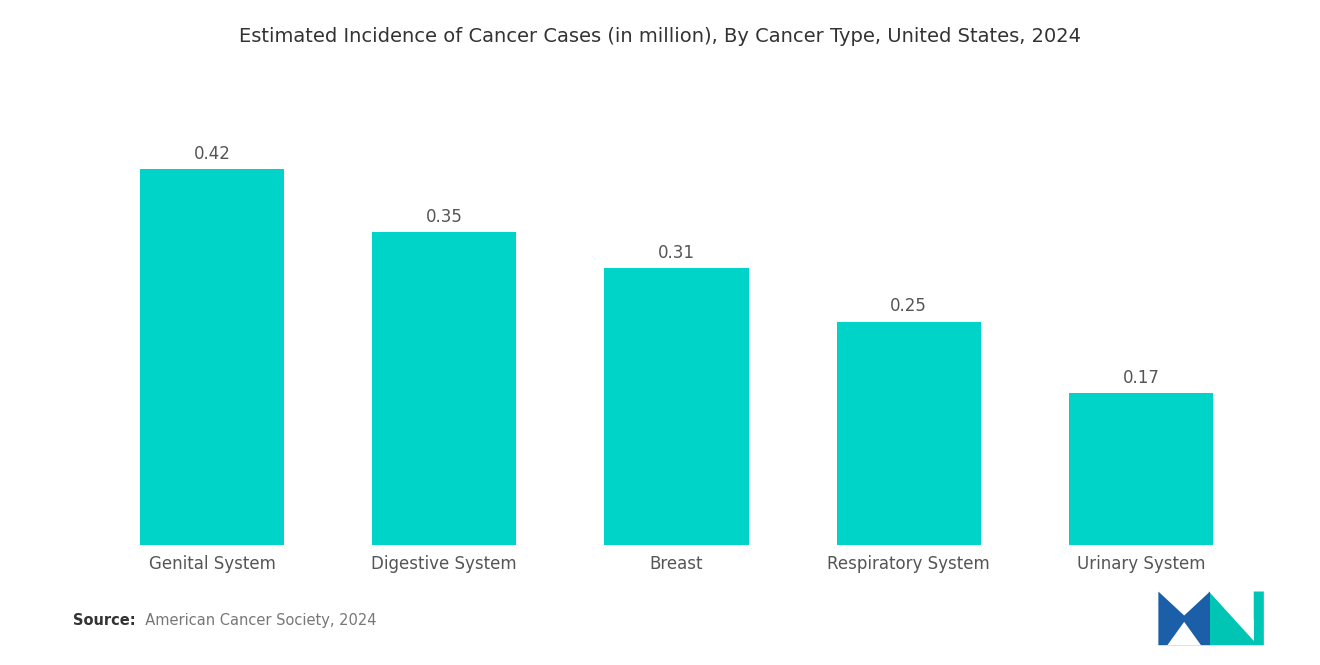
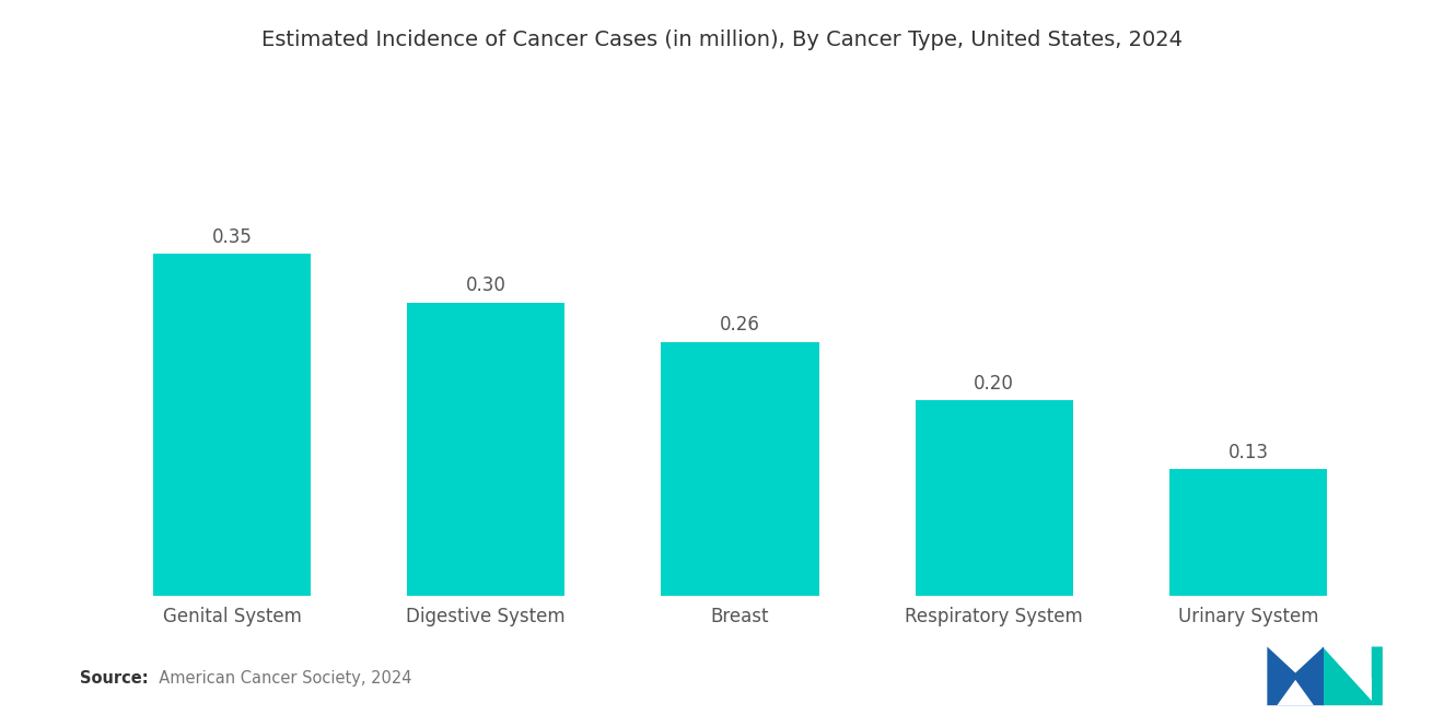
Genital System: 0.42 -> 0.35
Digestive System: 0.35 -> 0.30
Breast: 0.31 -> 0.26
Respiratory System: 0.25 -> 0.20
Urinary System: 0.17 -> 0.13
